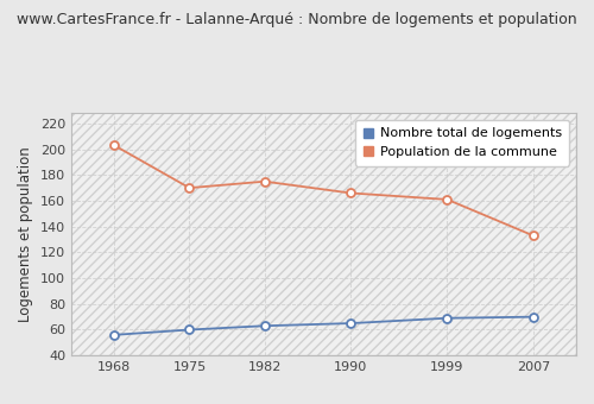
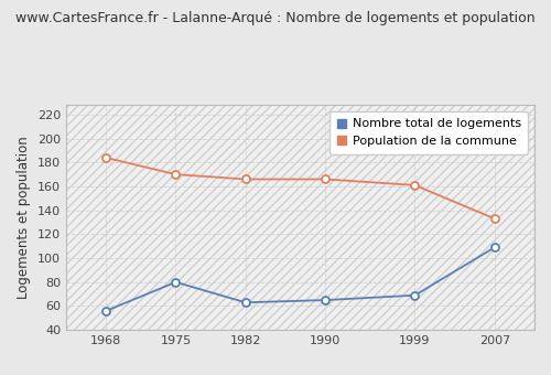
Population de la commune/1968: 203 -> 184
Nombre total de logements/1975: 60 -> 80
Population de la commune/1982: 175 -> 166
Nombre total de logements/2007: 70 -> 109
